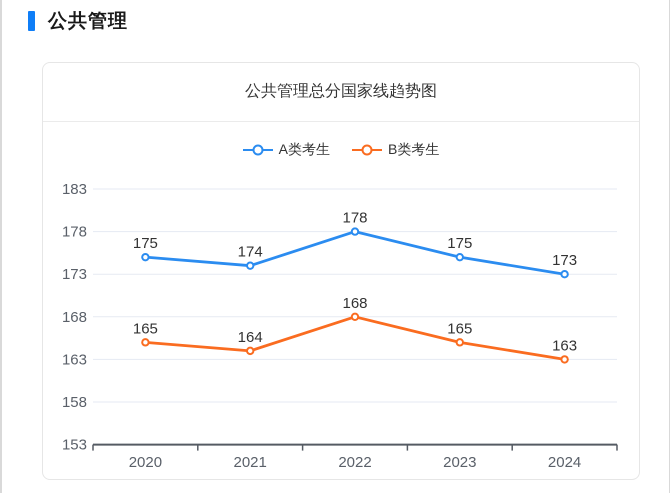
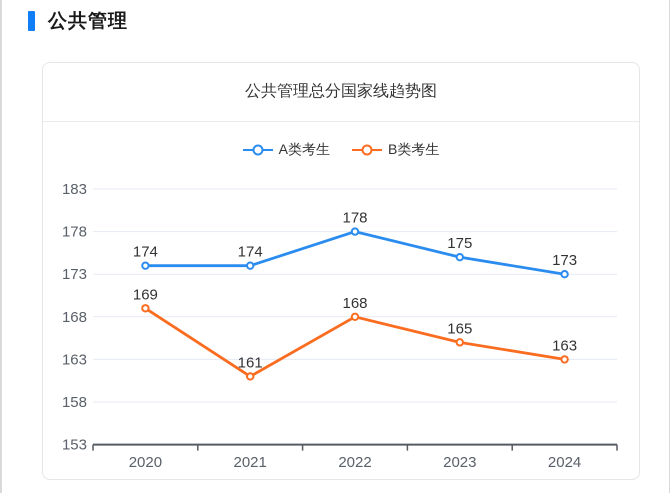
A类考生/2020: 175 -> 174
B类考生/2020: 165 -> 169
B类考生/2021: 164 -> 161
